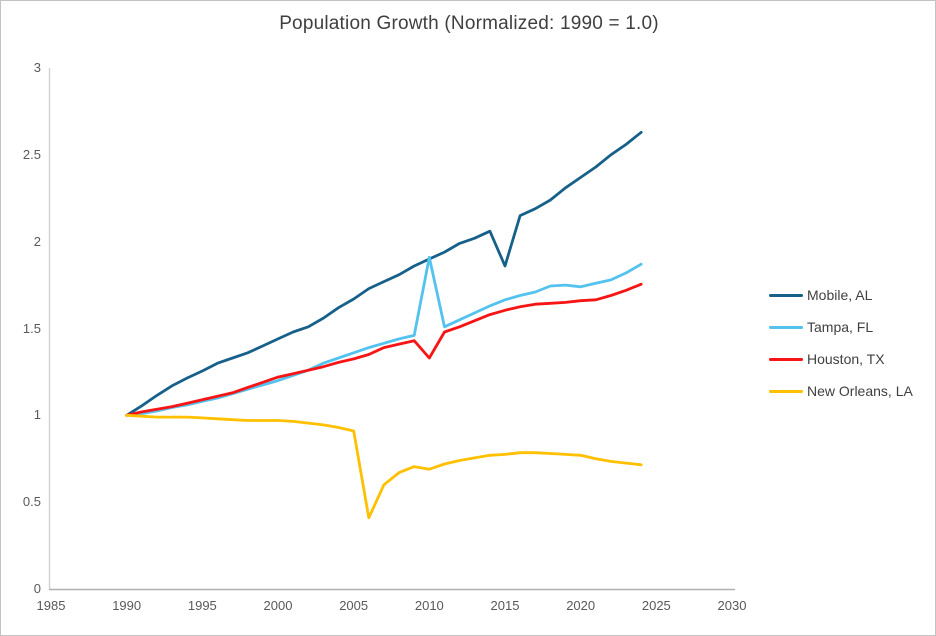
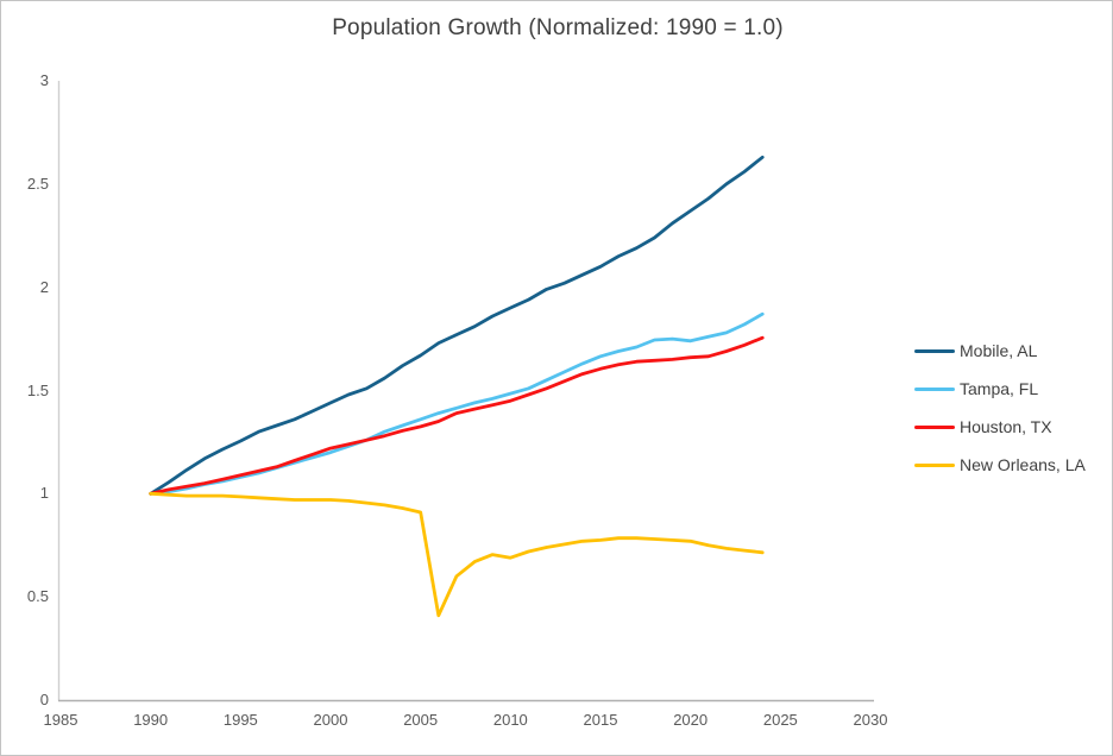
Tampa, FL/2010: 1.91 -> 1.49
Houston, TX/2010: 1.33 -> 1.45
Mobile, AL/2015: 1.86 -> 2.10
